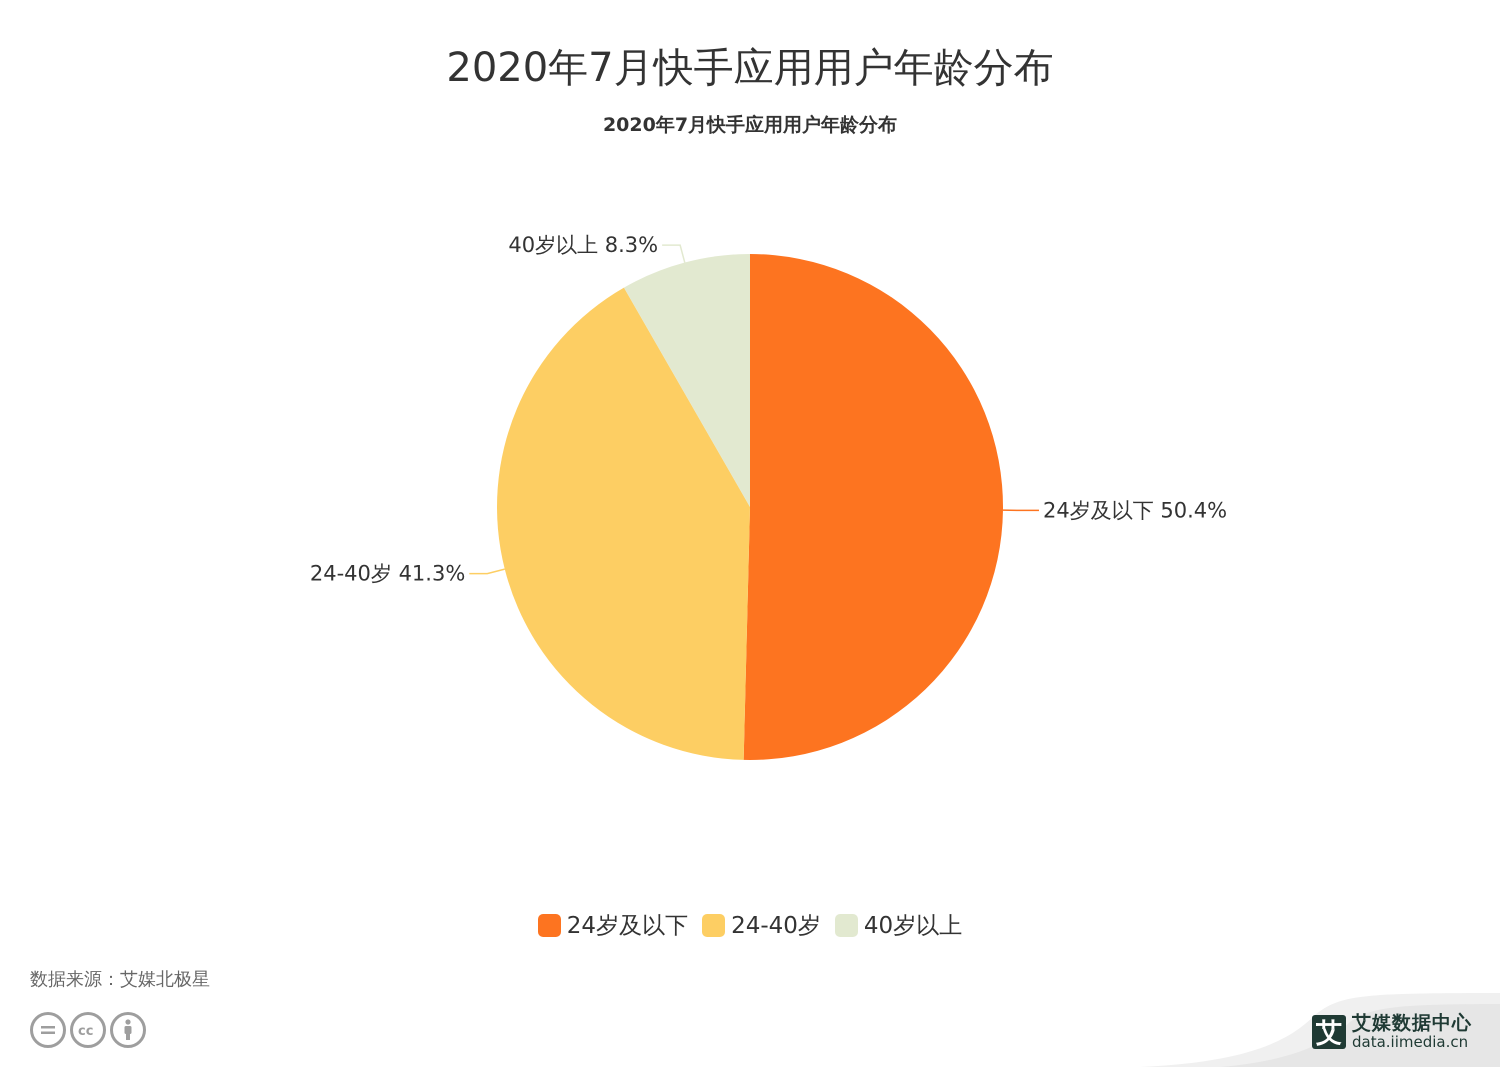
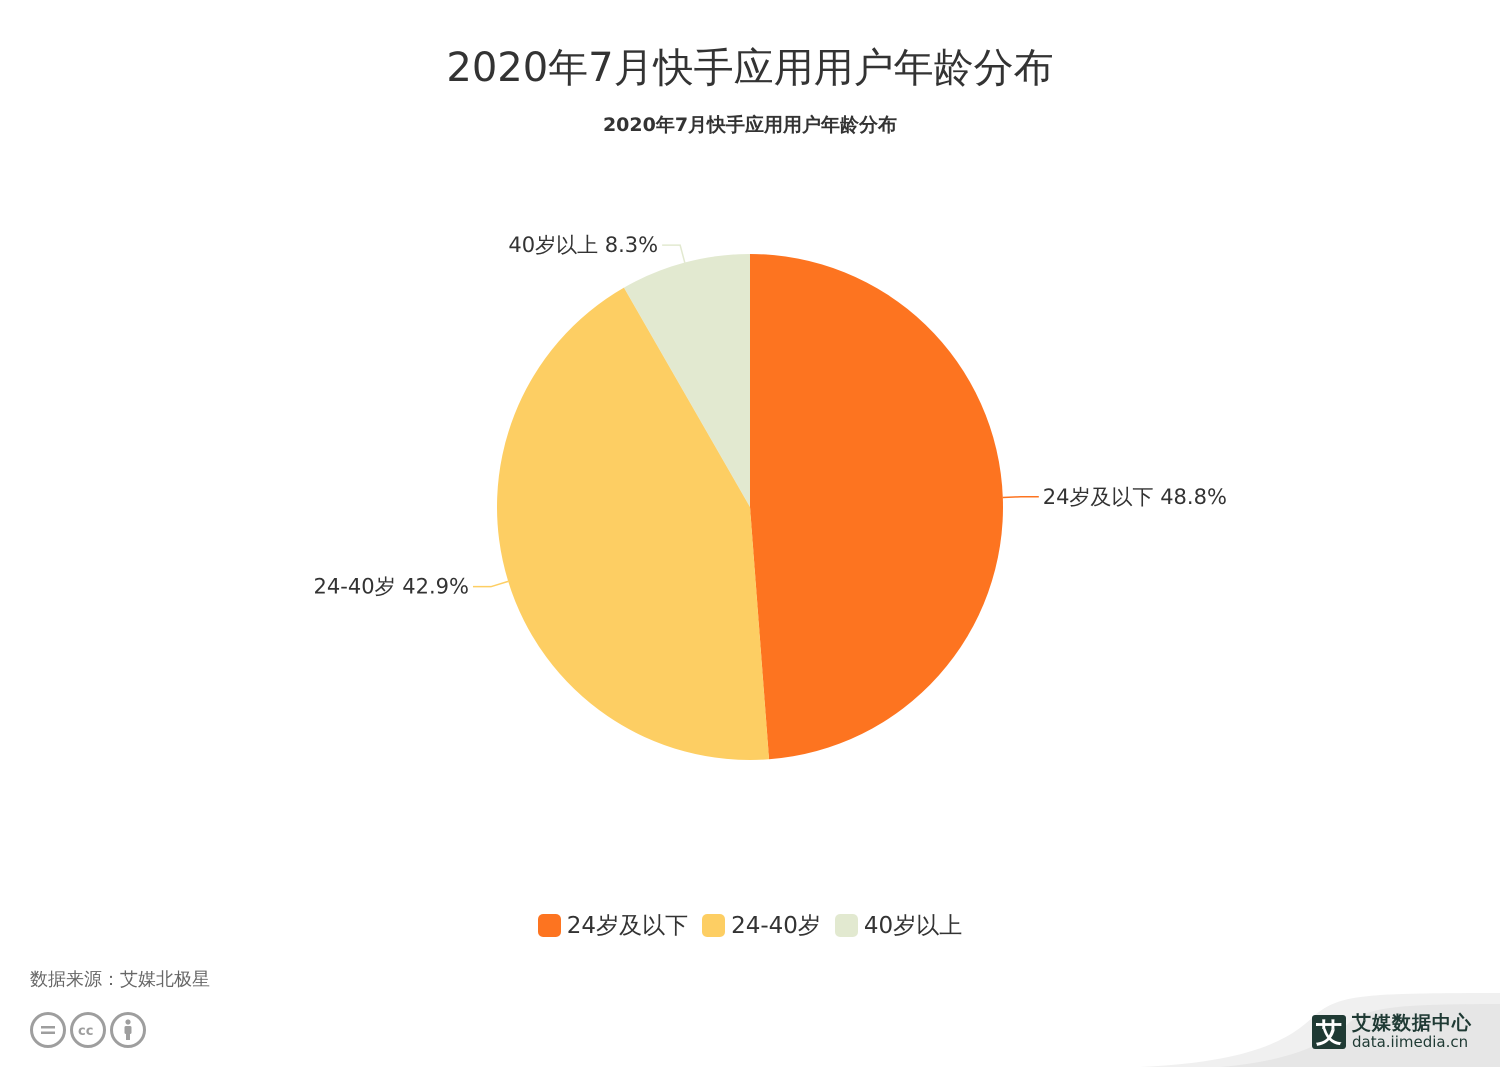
24岁及以下: 50.4% -> 48.8%
24-40岁: 41.3% -> 42.9%
